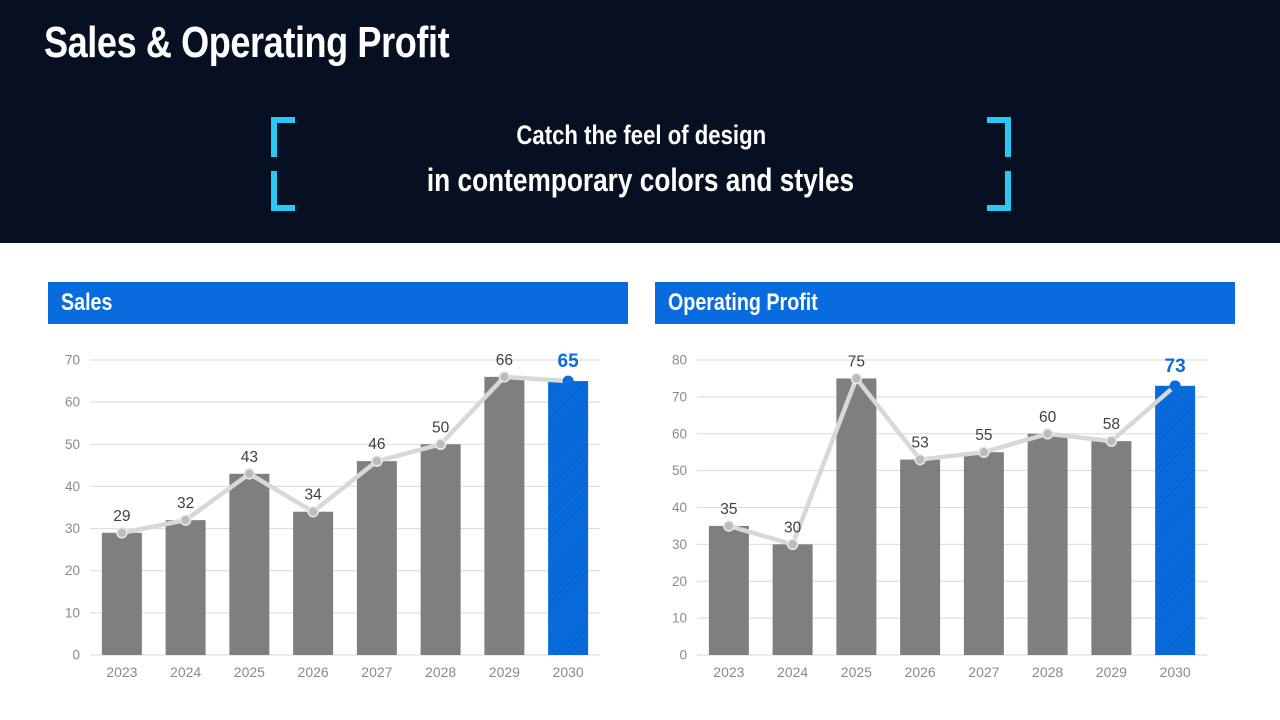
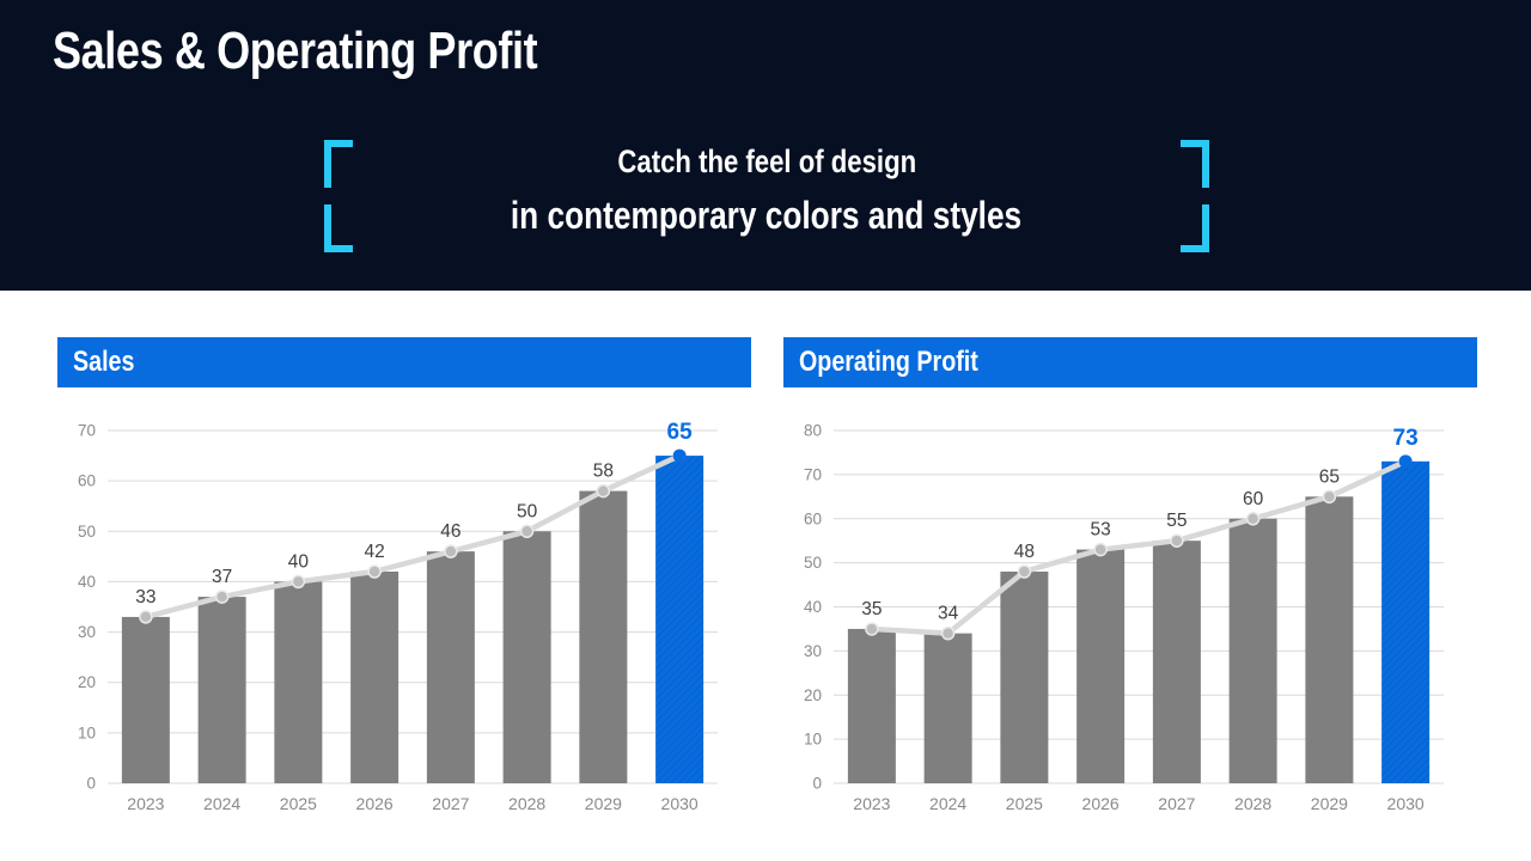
Sales/2023: 29 -> 33
Sales/2024: 32 -> 37
Sales/2025: 43 -> 40
Sales/2026: 34 -> 42
Sales/2029: 66 -> 58
Operating Profit/2024: 30 -> 34
Operating Profit/2025: 75 -> 48
Operating Profit/2029: 58 -> 65
